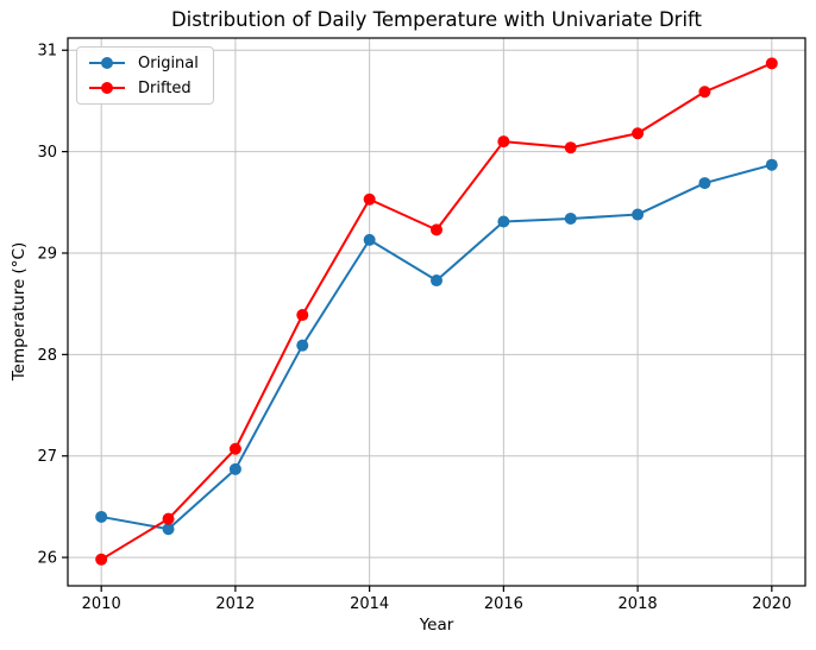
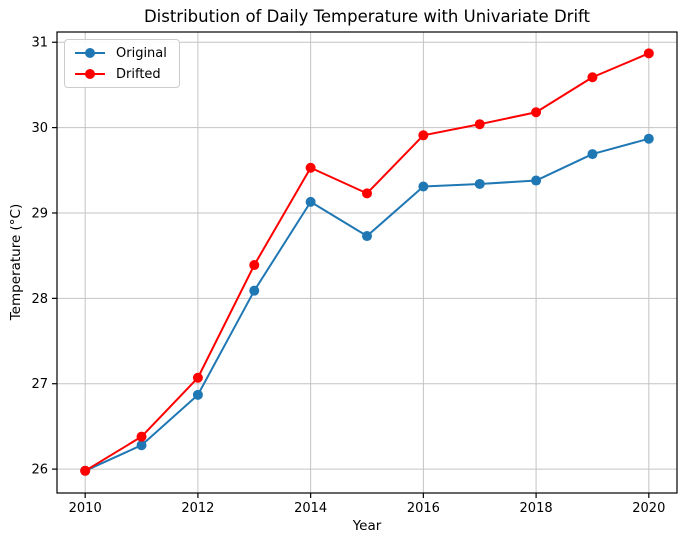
Original/2010: 26.4 -> 26.0
Drifted/2016: 30.1 -> 29.9
